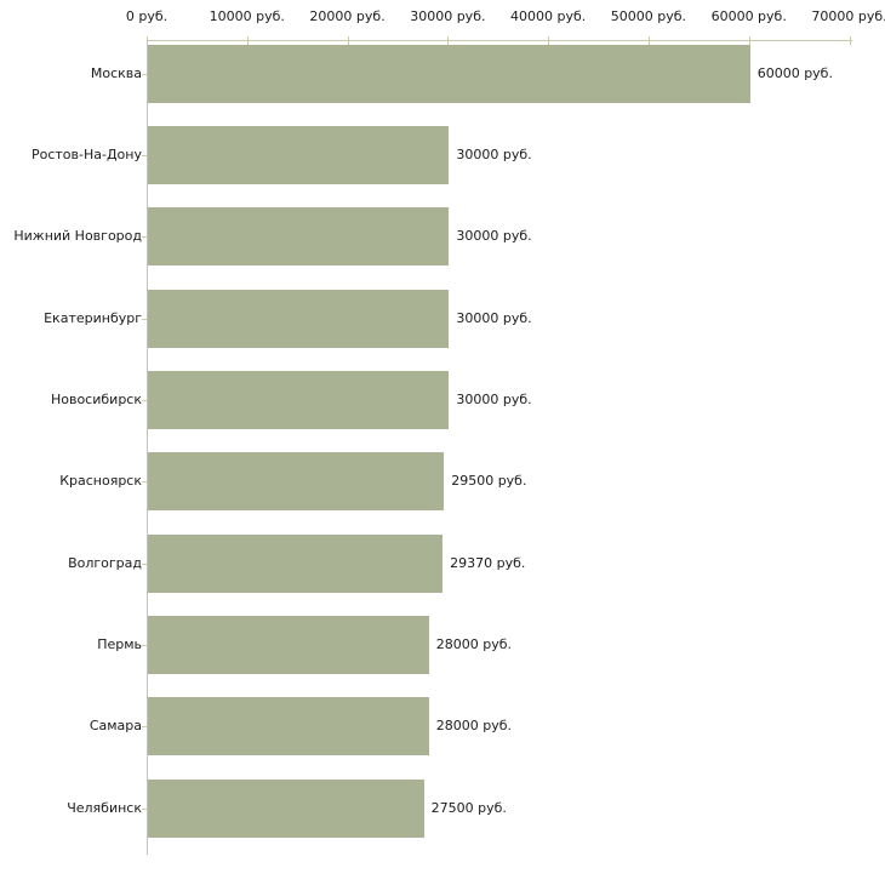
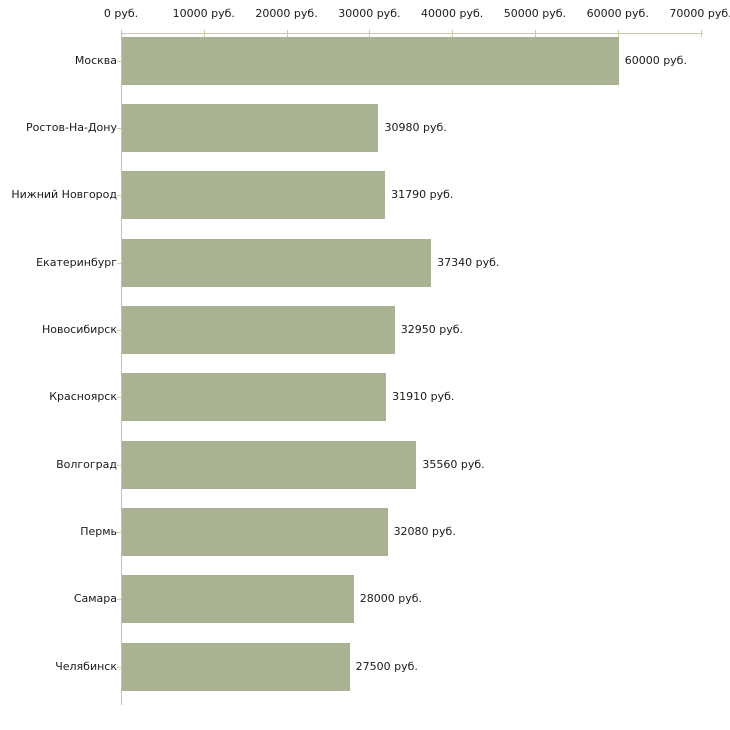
Ростов-На-Дону: 30000 -> 30980
Нижний Новгород: 30000 -> 31790
Екатеринбург: 30000 -> 37340
Новосибирск: 30000 -> 32950
Красноярск: 29500 -> 31910
Волгоград: 29370 -> 35560
Пермь: 28000 -> 32080
